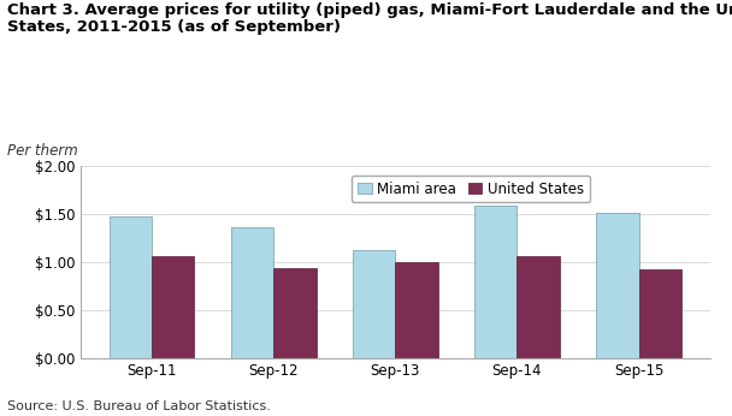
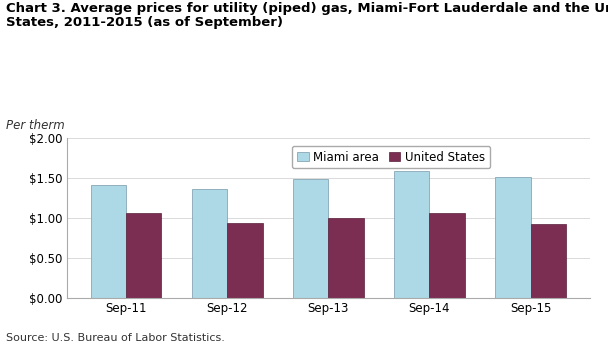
Miami area/Sep-11: $1.48 -> $1.41
Miami area/Sep-13: $1.12 -> $1.49
